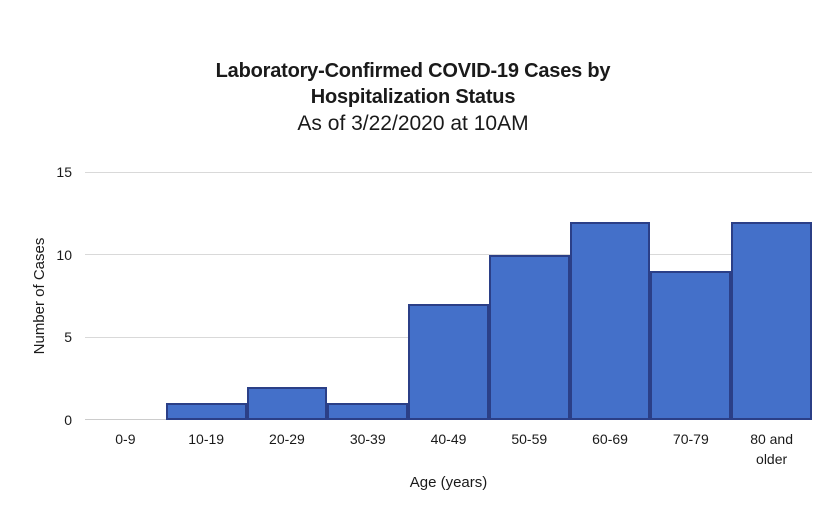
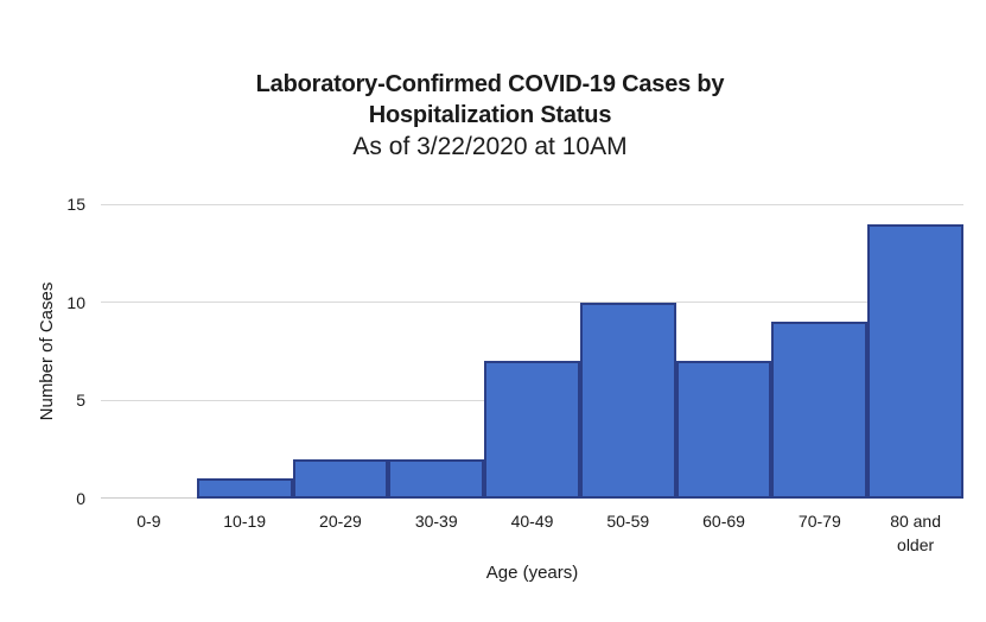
30-39: 1 -> 2
60-69: 12 -> 7
80 and older: 12 -> 14
